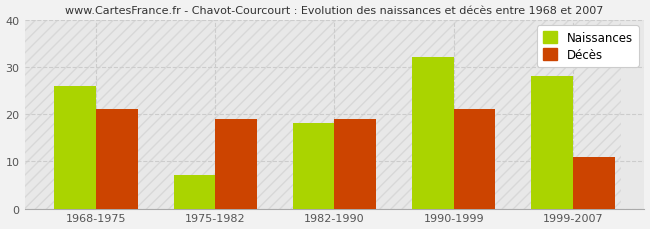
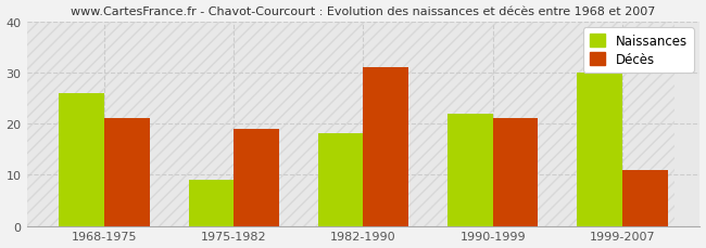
Naissances/1975-1982: 7 -> 9
Décès/1982-1990: 19 -> 31
Naissances/1990-1999: 32 -> 22
Naissances/1999-2007: 28 -> 30
